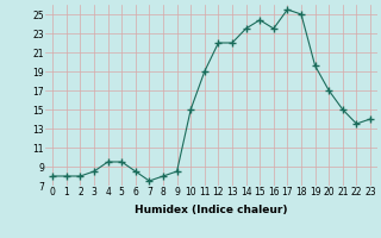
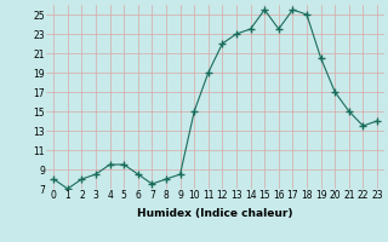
1: 8.0 -> 7.0
13: 22.0 -> 23.0
15: 24.4 -> 25.5
19: 19.6 -> 20.5
